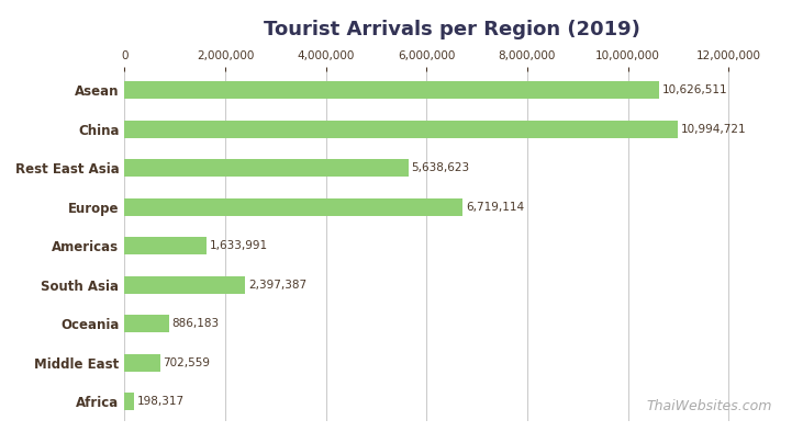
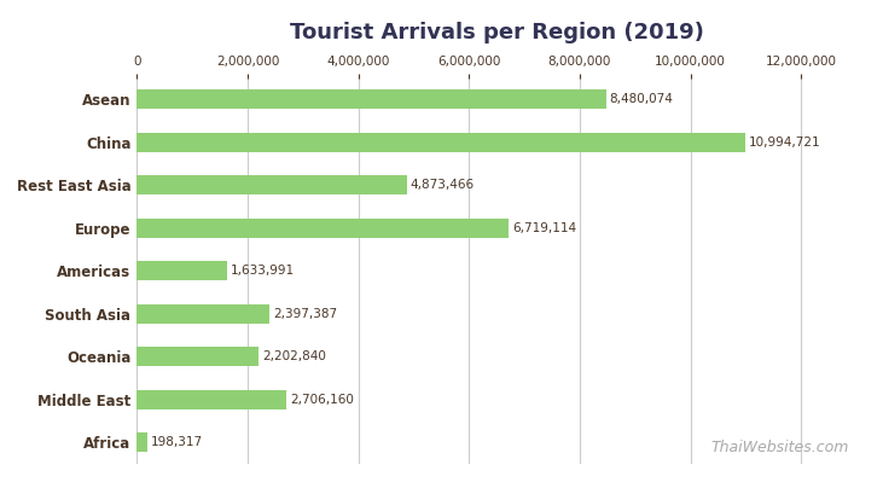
Asean: 10,626,511 -> 8,480,074
Rest East Asia: 5,638,623 -> 4,873,466
Oceania: 886,183 -> 2,202,840
Middle East: 702,559 -> 2,706,160
